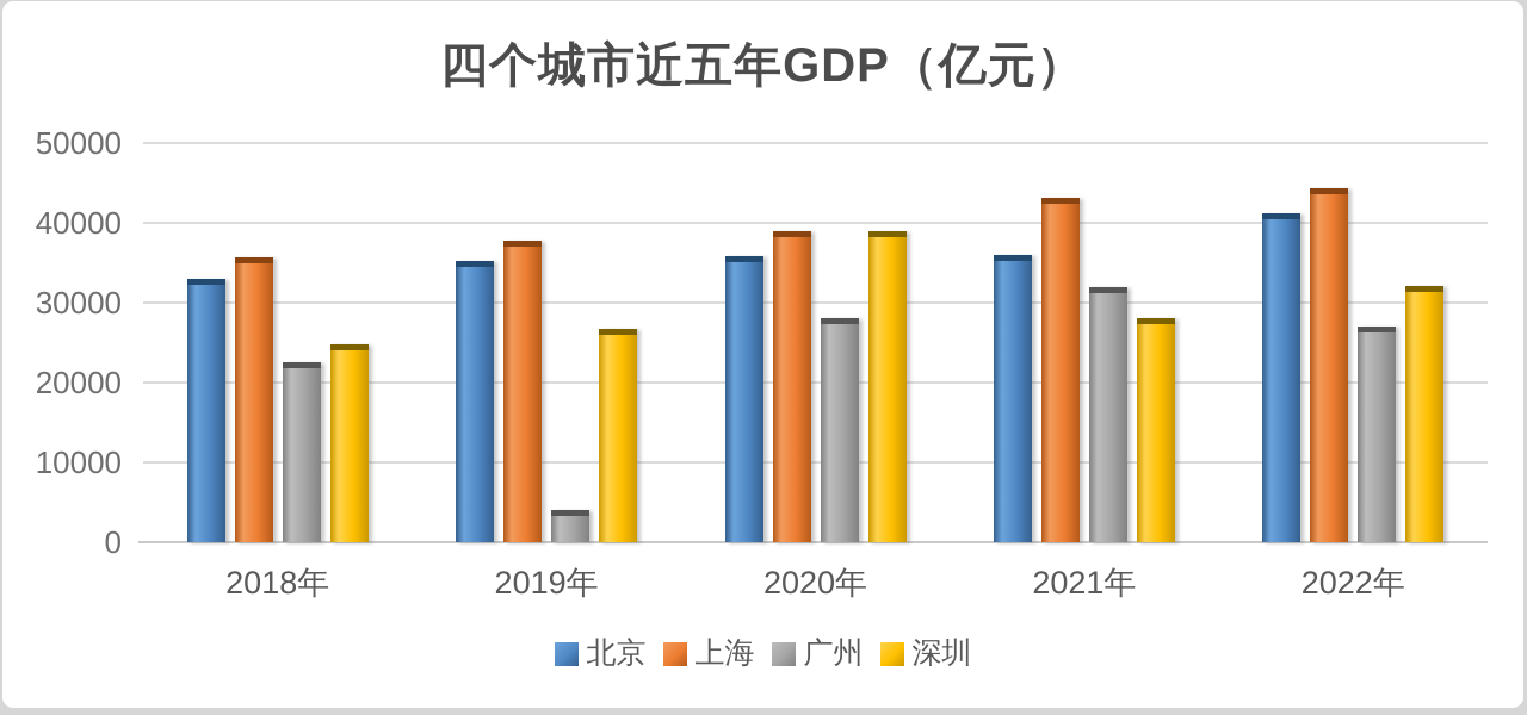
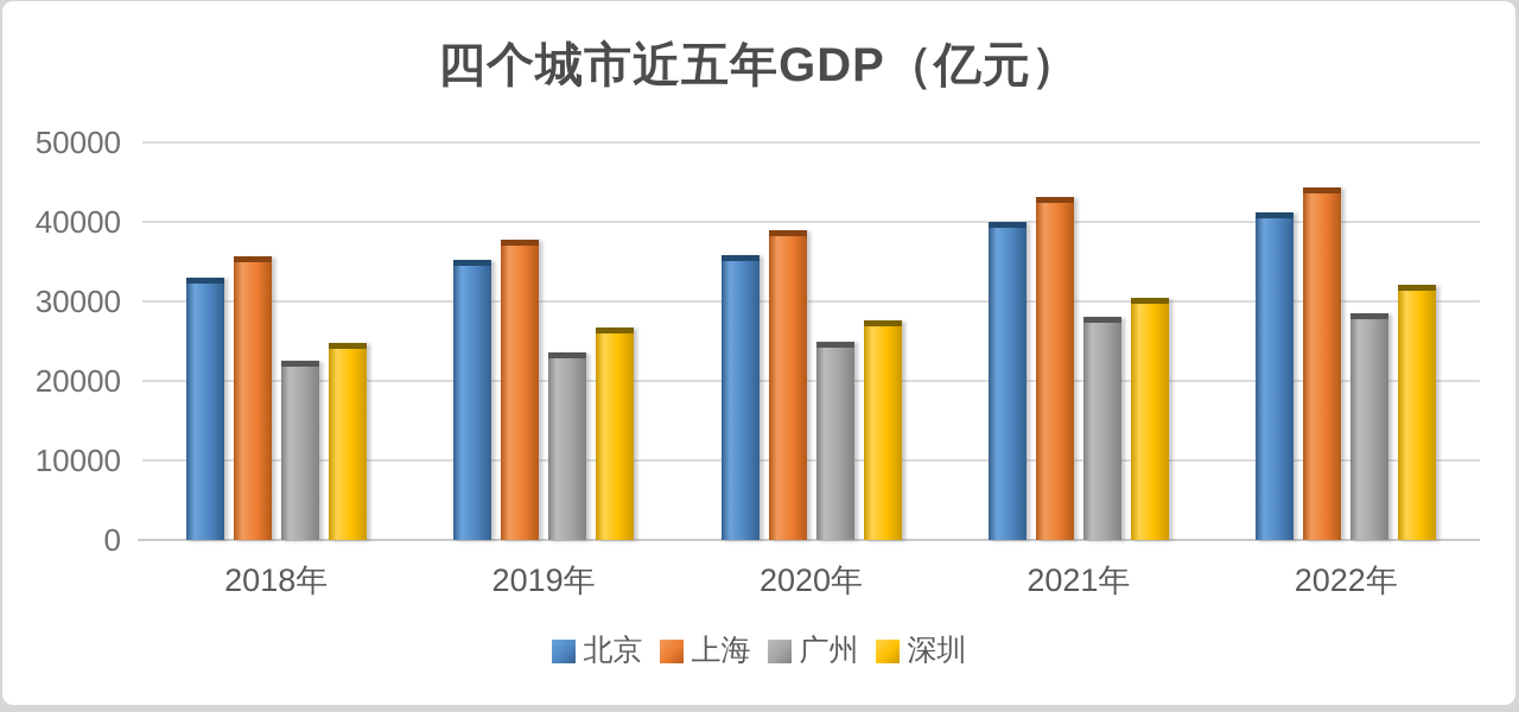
广州/2019年: 4000 -> 24000
广州/2020年: 28000 -> 25000
深圳/2020年: 39000 -> 28000
北京/2021年: 36000 -> 40000
广州/2021年: 32000 -> 28000
深圳/2021年: 28000 -> 30000
广州/2022年: 27000 -> 28000
